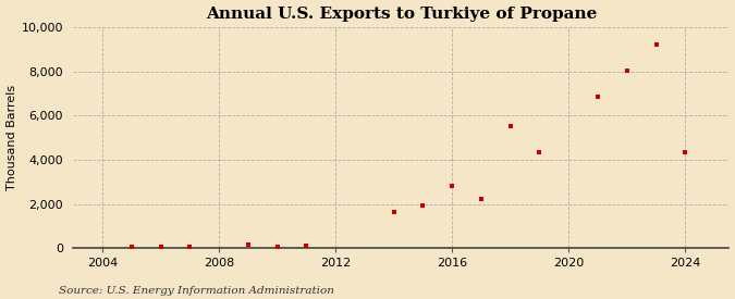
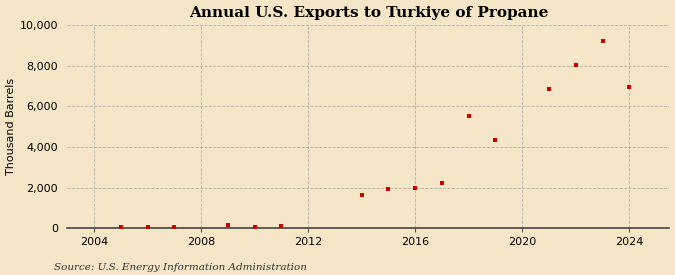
2016: 2,800 -> 2,000
2024: 4,350 -> 6,950
